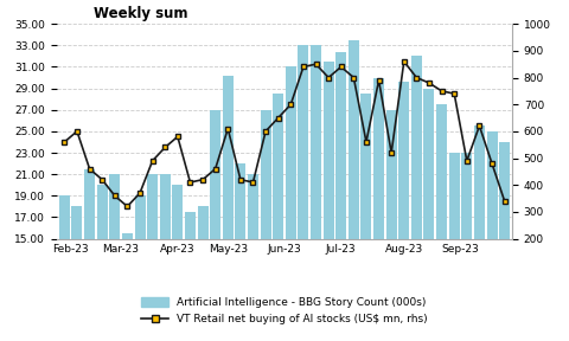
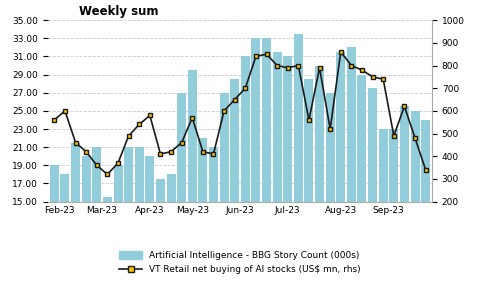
Artificial Intelligence - BBG Story Count (000s)/May-23: 30.2 -> 29.5
VT Retail net buying of AI stocks (US$ mn, rhs)/May-23: 610 -> 570
Artificial Intelligence - BBG Story Count (000s)/Jul-23: 32.4 -> 31.0
VT Retail net buying of AI stocks (US$ mn, rhs)/Jul-23: 840 -> 790
Artificial Intelligence - BBG Story Count (000s)/Aug-23: 29.6 -> 31.5
